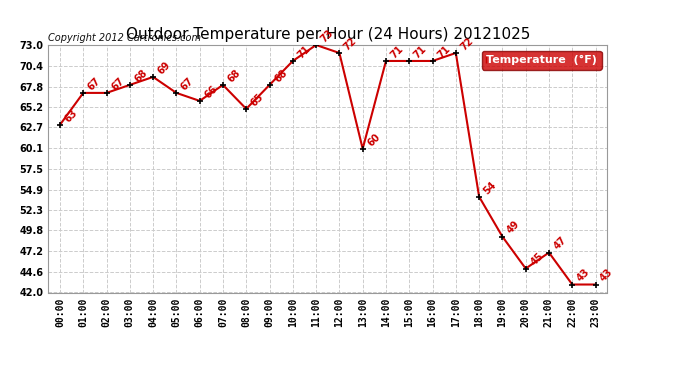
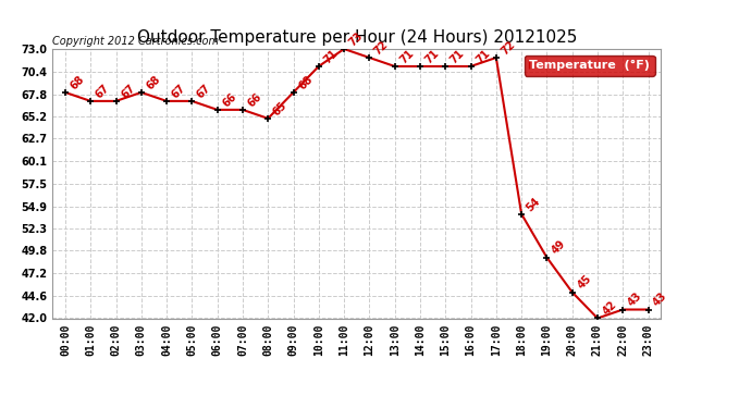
00:00: 63 -> 68
04:00: 69 -> 67
07:00: 68 -> 66
13:00: 60 -> 71
21:00: 47 -> 42
